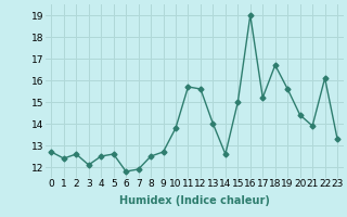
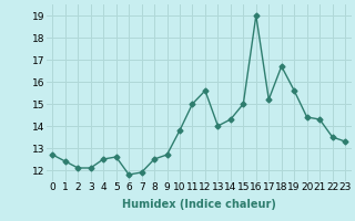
2: 12.6 -> 12.1
11: 15.7 -> 15.0
14: 12.6 -> 14.3
21: 13.9 -> 14.3
22: 16.1 -> 13.5
